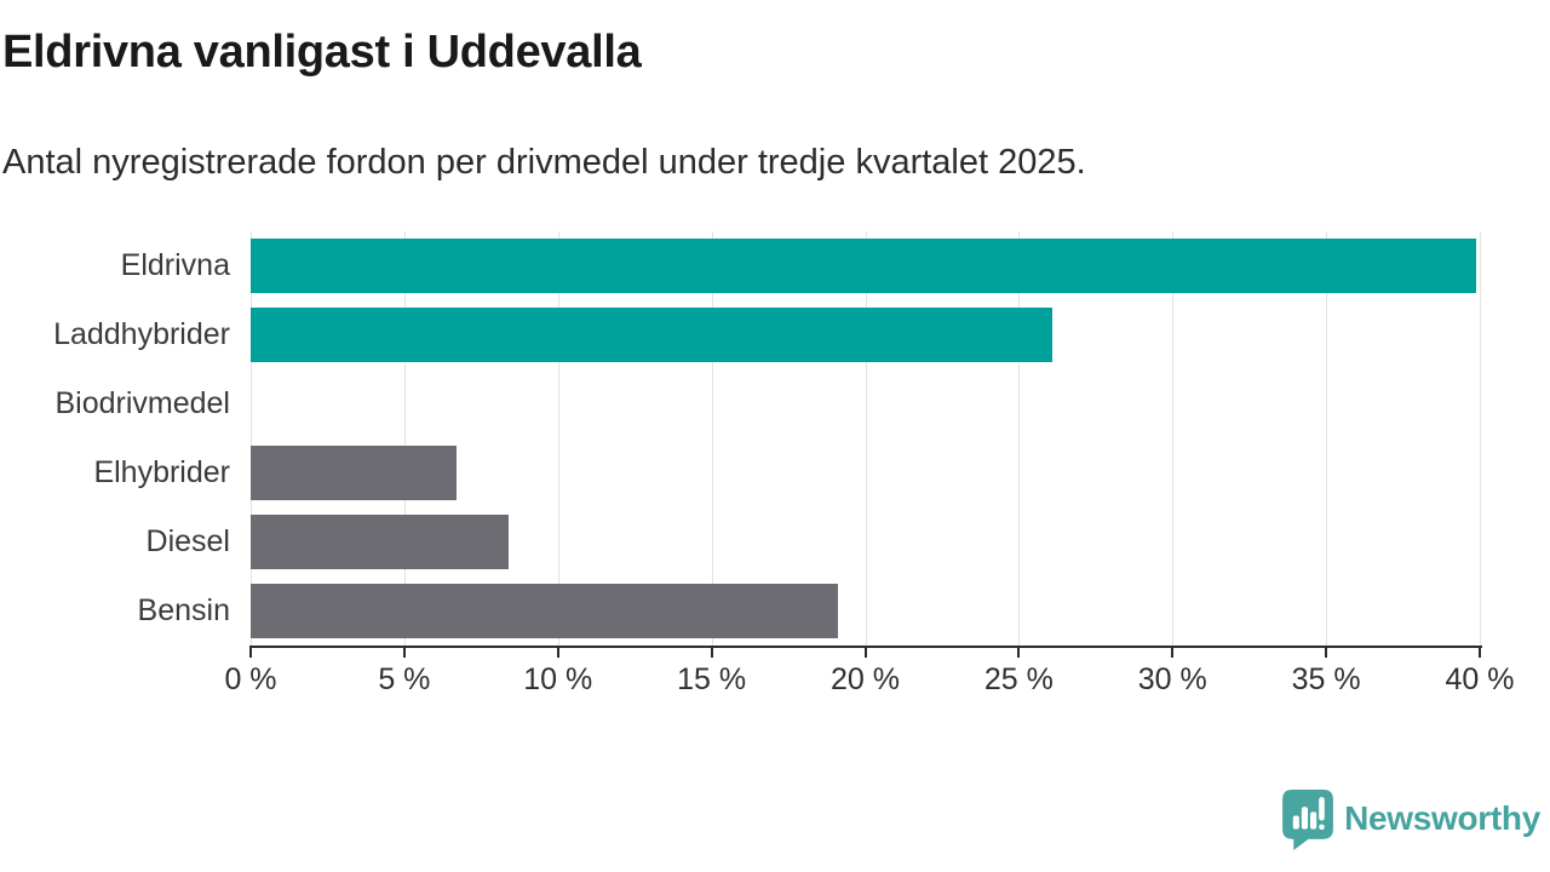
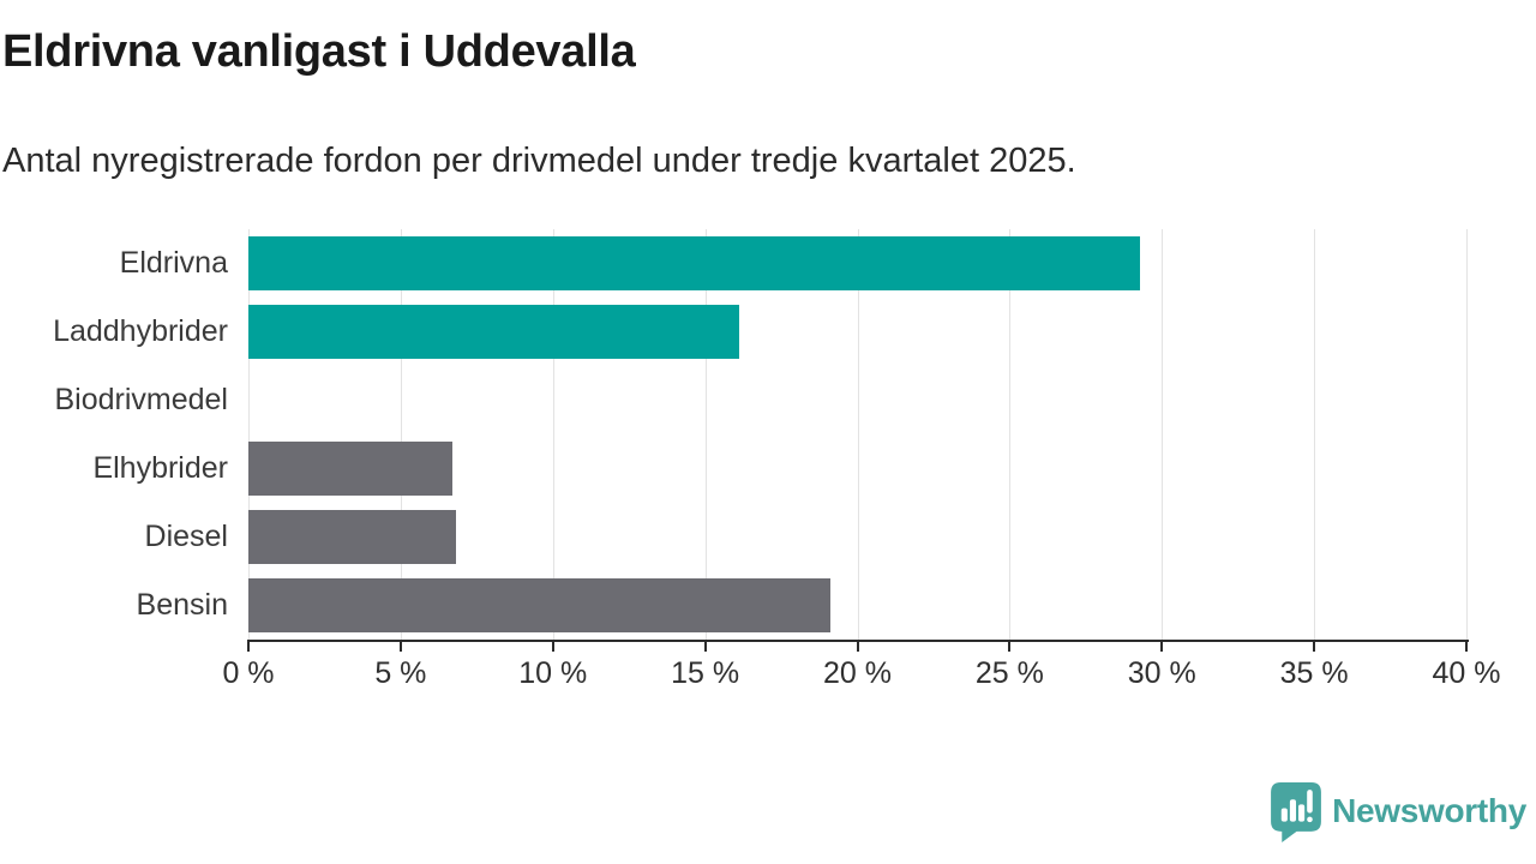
Eldrivna: 39.9% -> 29.3%
Laddhybrider: 26.1% -> 16.1%
Diesel: 8.4% -> 6.8%
